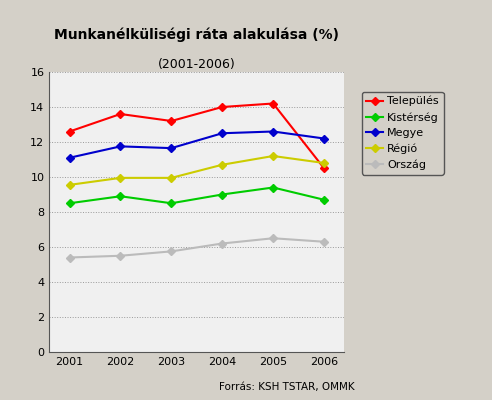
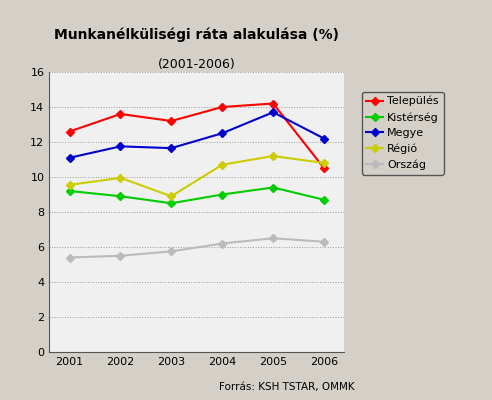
Kistérség/2001: 8.5 -> 9.2
Régió/2003: 9.9 -> 8.9
Megye/2005: 12.6 -> 13.7
